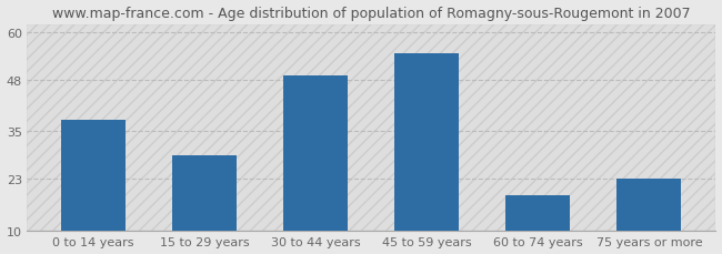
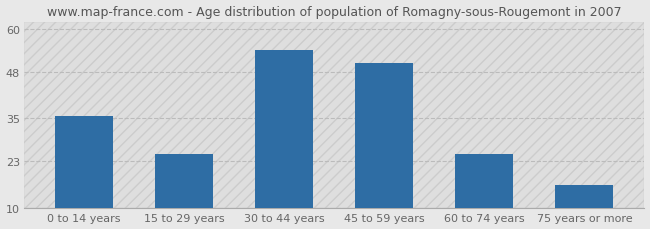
0 to 14 years: 38.0 -> 35.5
15 to 29 years: 29.0 -> 25.0
30 to 44 years: 49.0 -> 54.0
45 to 59 years: 54.5 -> 50.5
60 to 74 years: 19.0 -> 25.0
75 years or more: 23.0 -> 16.5
